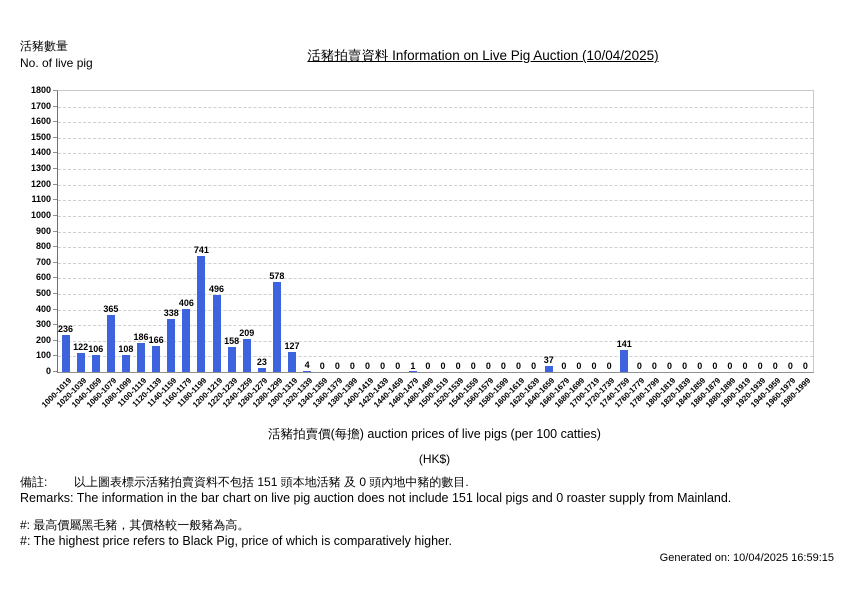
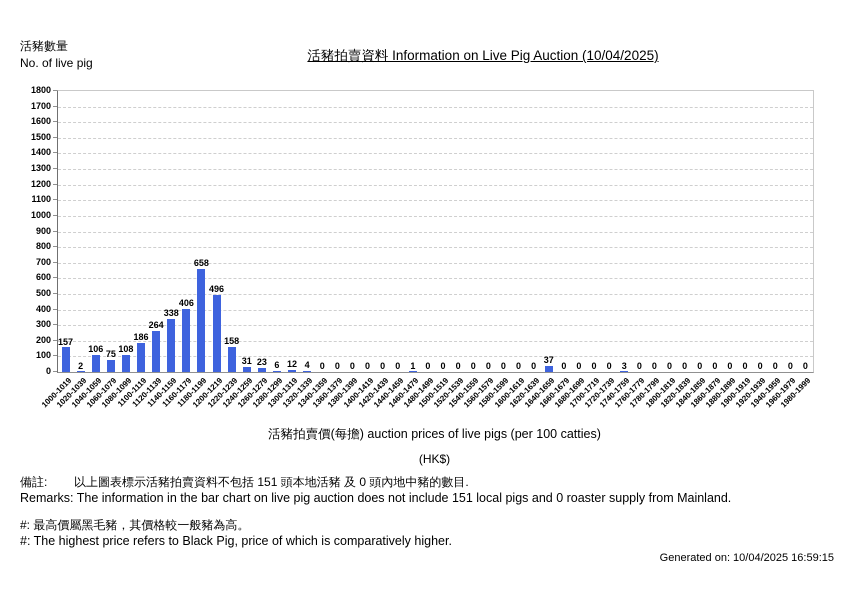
1000-1019: 236 -> 157
1020-1039: 122 -> 2
1060-1079: 365 -> 75
1120-1139: 166 -> 264
1180-1199: 741 -> 658
1240-1259: 209 -> 31
1280-1299: 578 -> 6
1300-1319: 127 -> 12
1740-1759: 141 -> 3
